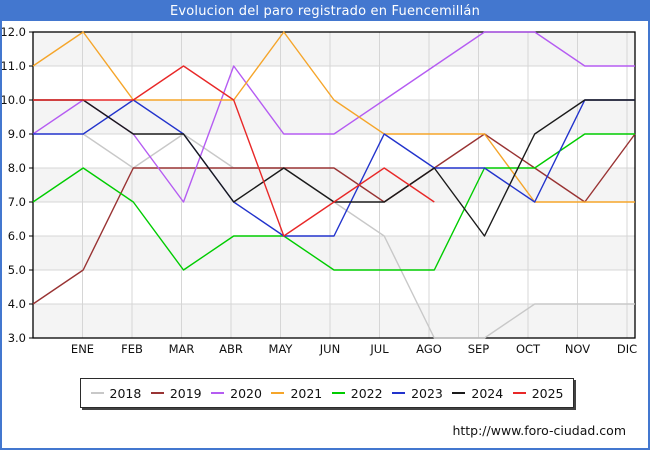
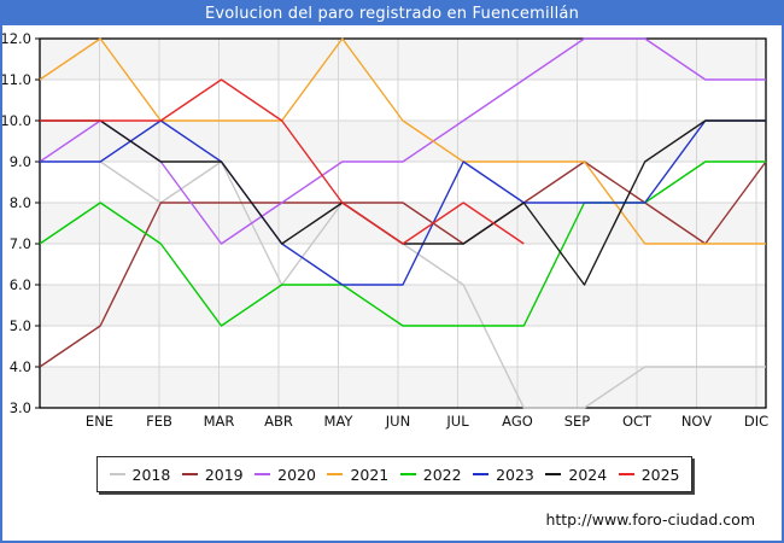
2018/ABR: 8 -> 6
2020/ABR: 11 -> 8
2025/MAY: 6 -> 8
2023/OCT: 7 -> 8
